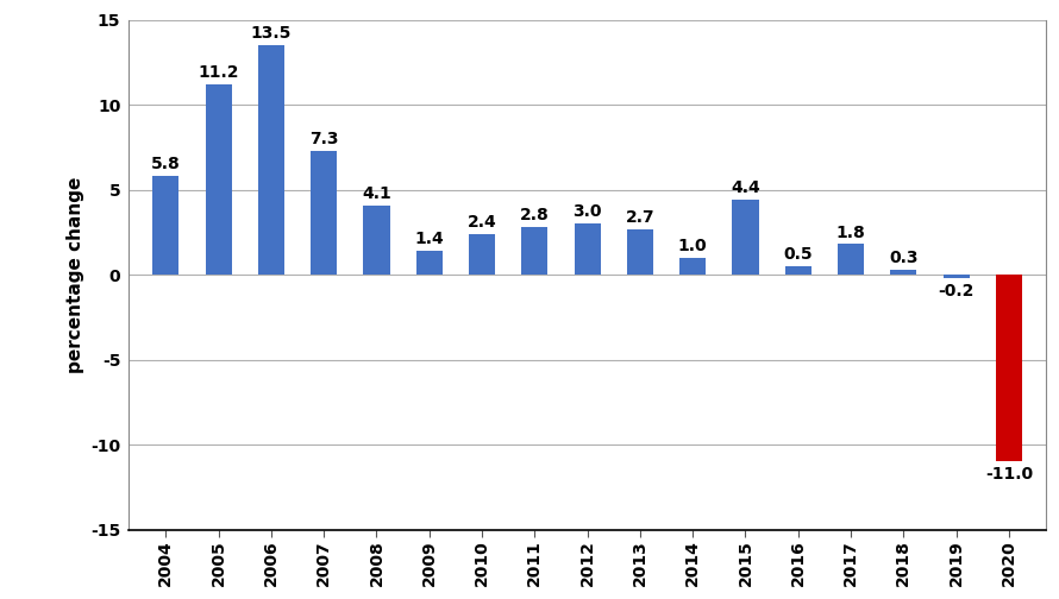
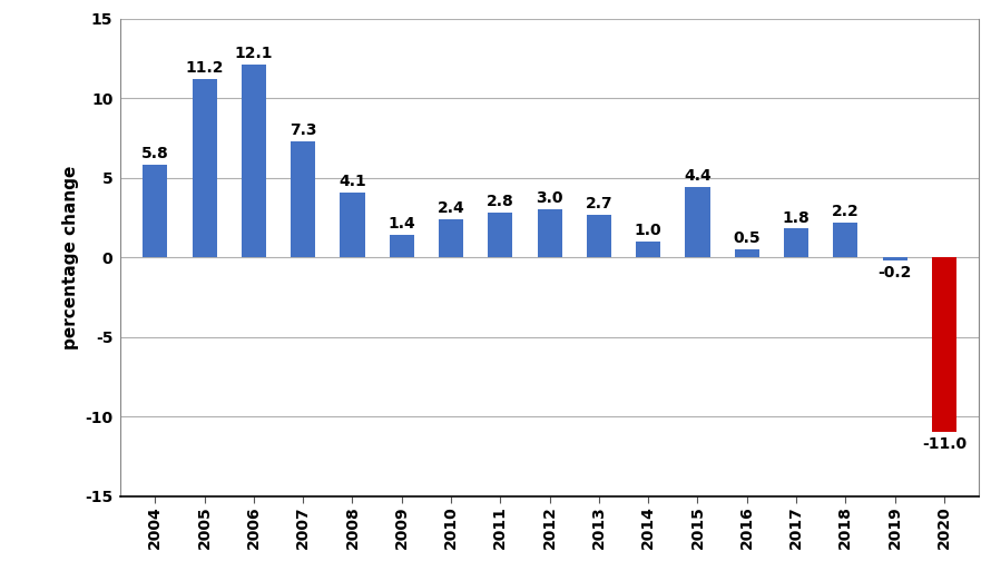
2006: 13.5 -> 12.1
2018: 0.3 -> 2.2
